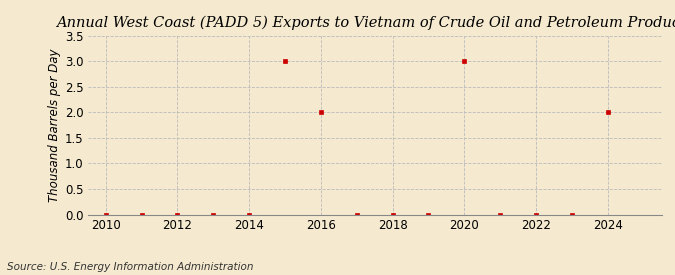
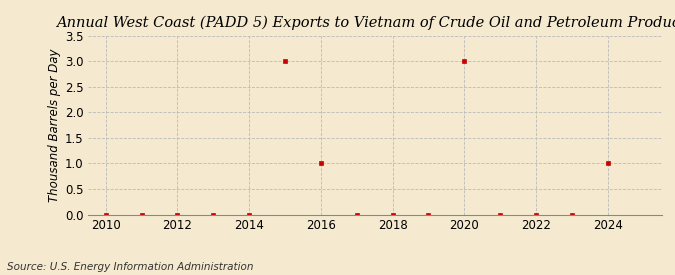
2016: 2 -> 1
2024: 2 -> 1
